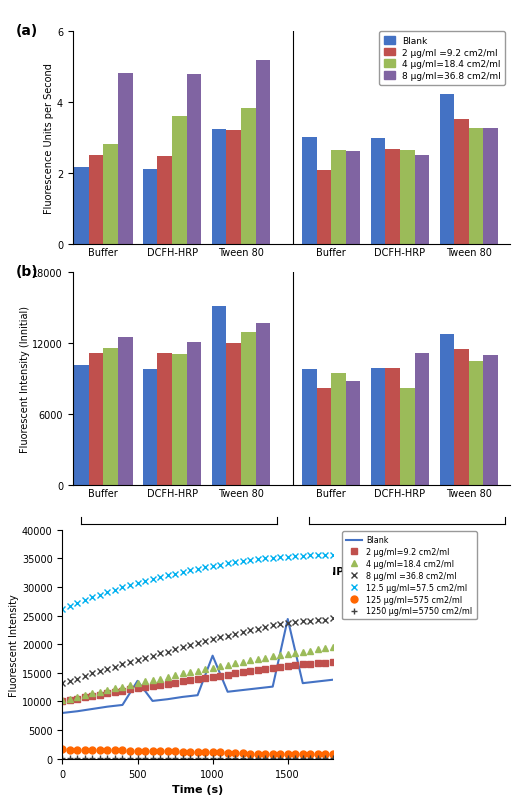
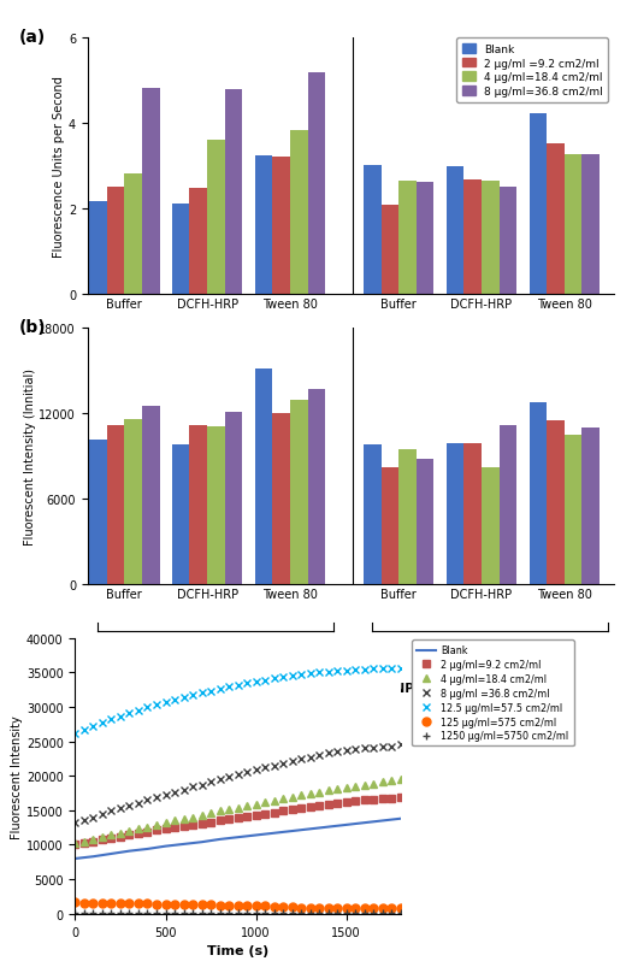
Blank/500: 13600 -> 9800
Blank/1000: 18000 -> 11400
Blank/1500: 24400 -> 12900
